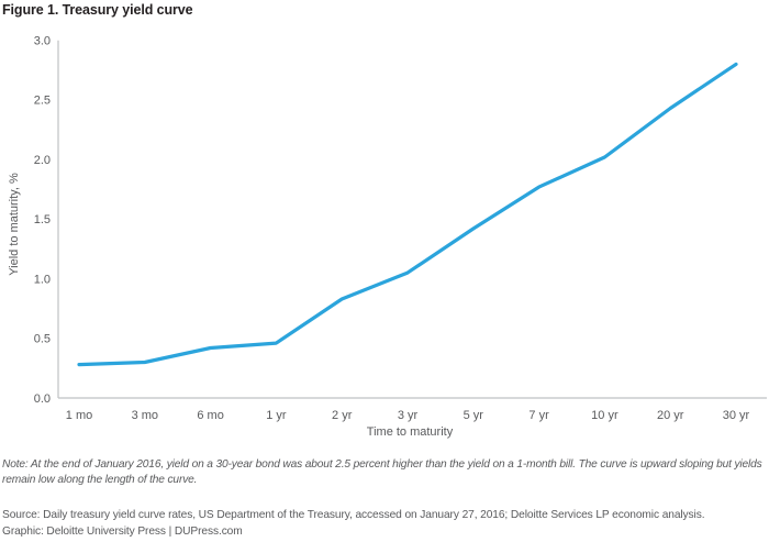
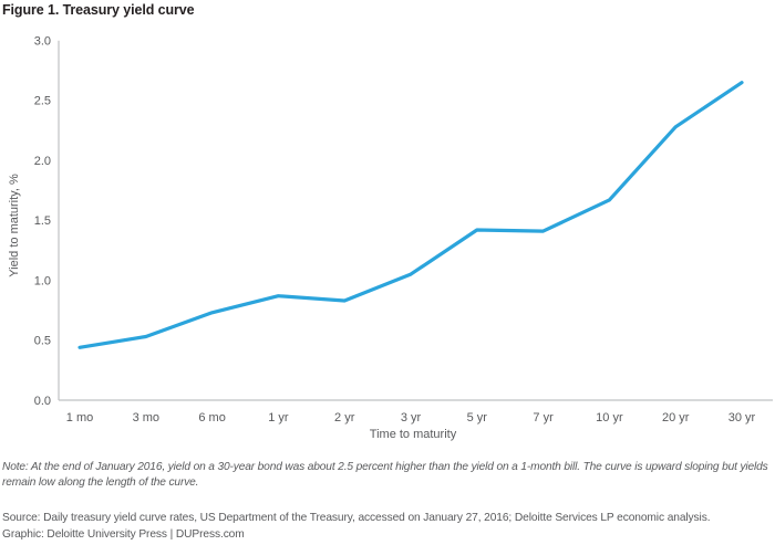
1 mo: 0.28 -> 0.44
3 mo: 0.30 -> 0.53
6 mo: 0.42 -> 0.73
1 yr: 0.46 -> 0.87
7 yr: 1.77 -> 1.41
10 yr: 2.02 -> 1.67
20 yr: 2.43 -> 2.28
30 yr: 2.80 -> 2.65
